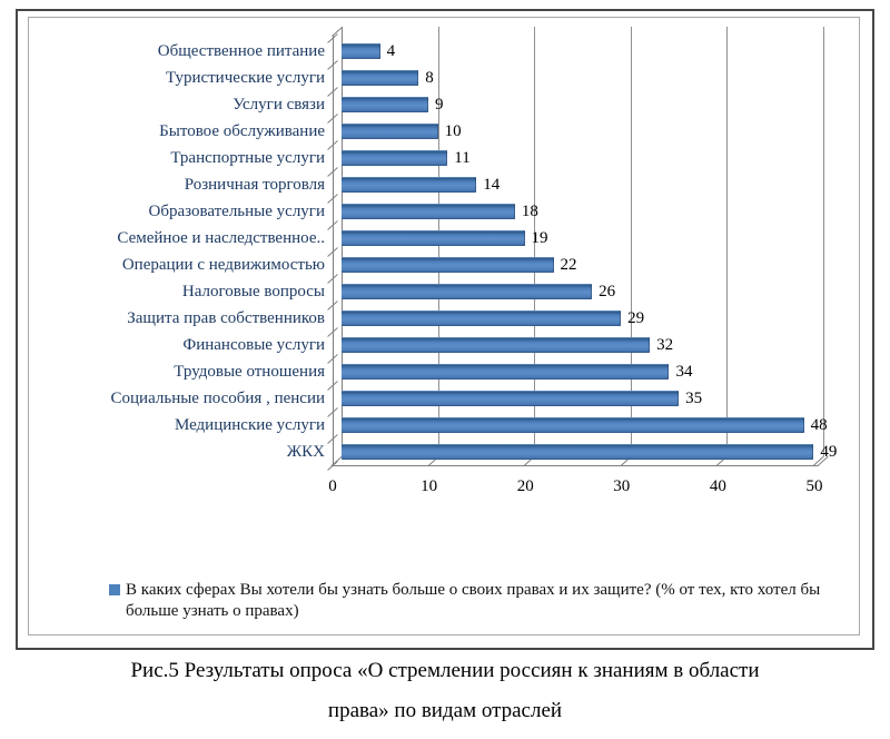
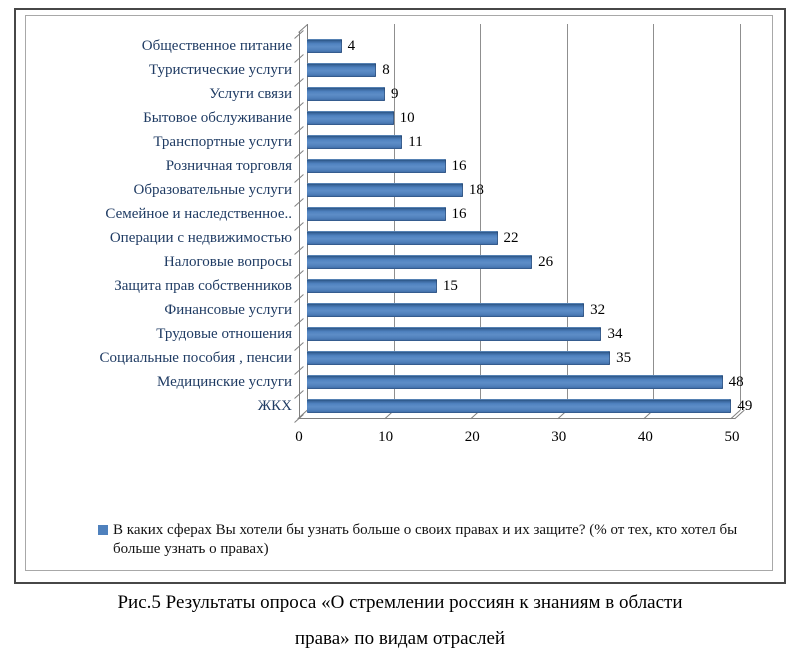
Розничная торговля: 14 -> 16
Семейное и наследственное..: 19 -> 16
Защита прав собственников: 29 -> 15
